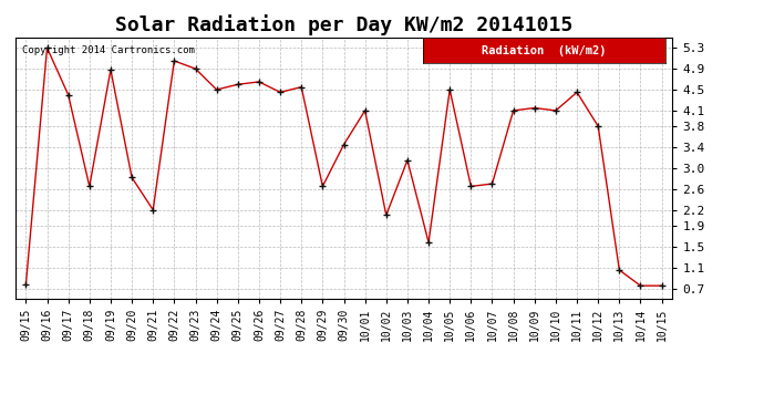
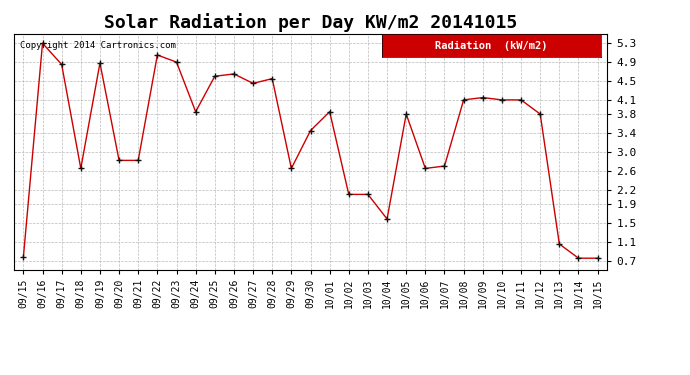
09/17: 4.40 -> 4.85
09/21: 2.20 -> 2.82
09/24: 4.50 -> 3.85
10/01: 4.10 -> 3.85
10/03: 3.15 -> 2.10
10/05: 4.50 -> 3.80
10/11: 4.45 -> 4.10
